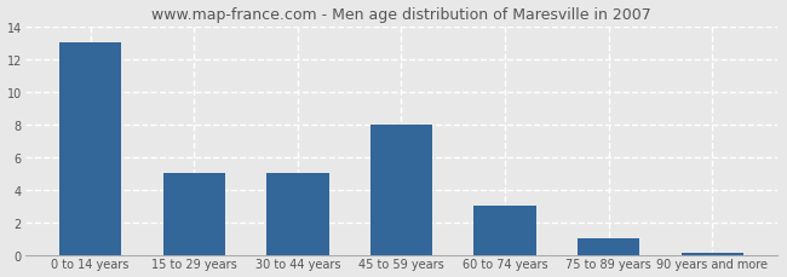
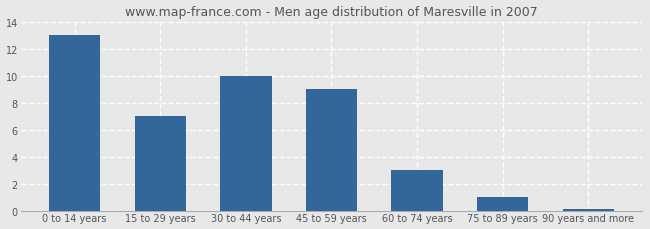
15 to 29 years: 5.0 -> 7.0
30 to 44 years: 5.0 -> 10.0
45 to 59 years: 8.0 -> 9.0
